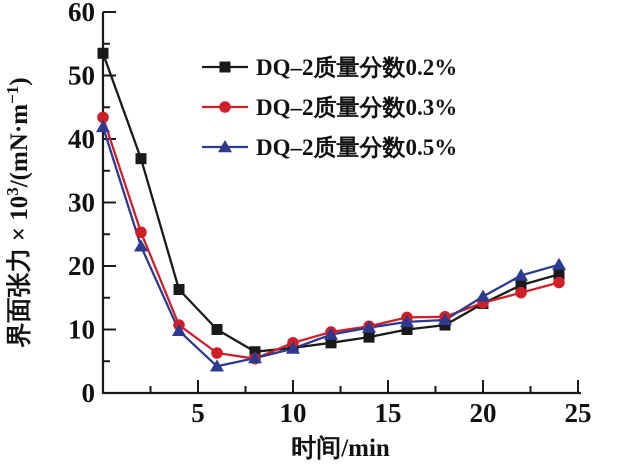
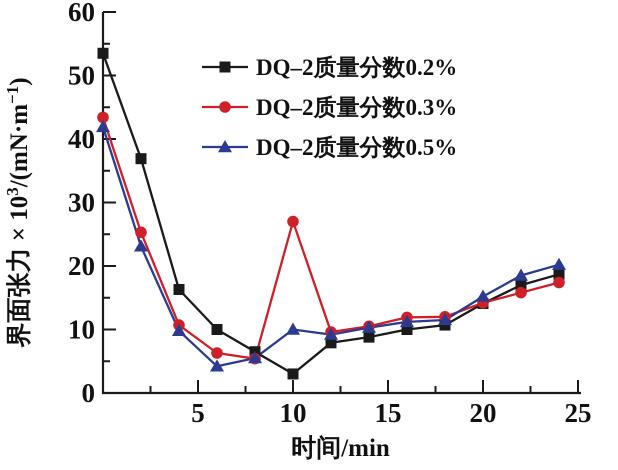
DQ–2质量分数0.2%/10: 7 -> 3
DQ–2质量分数0.3%/10: 8 -> 27
DQ–2质量分数0.5%/10: 7 -> 10
